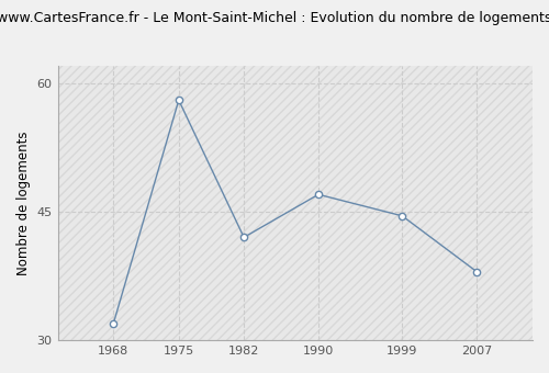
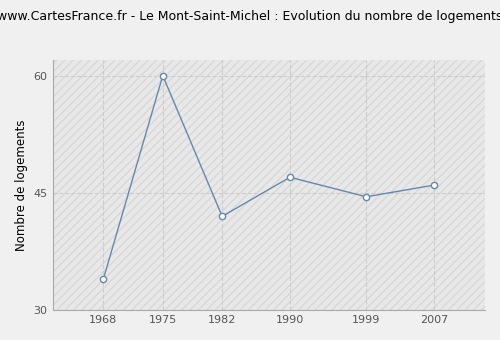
1968: 32.0 -> 34.0
1975: 58.0 -> 60.0
2007: 38.0 -> 46.0
